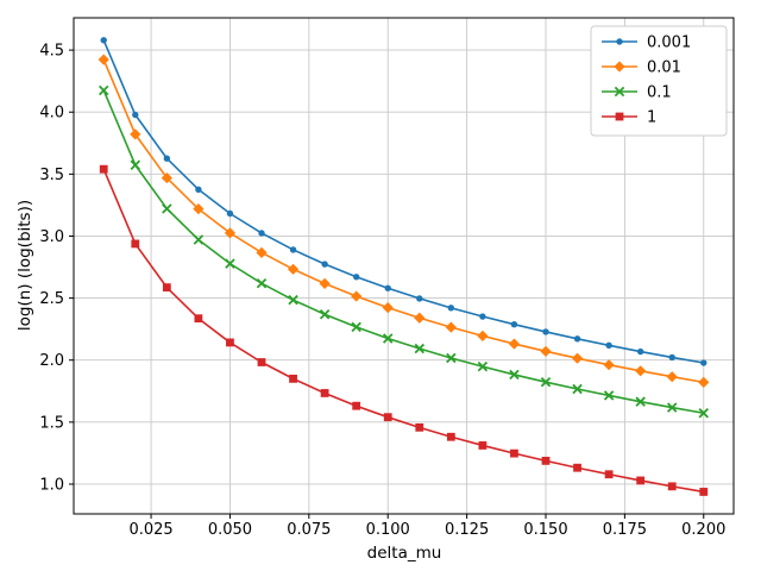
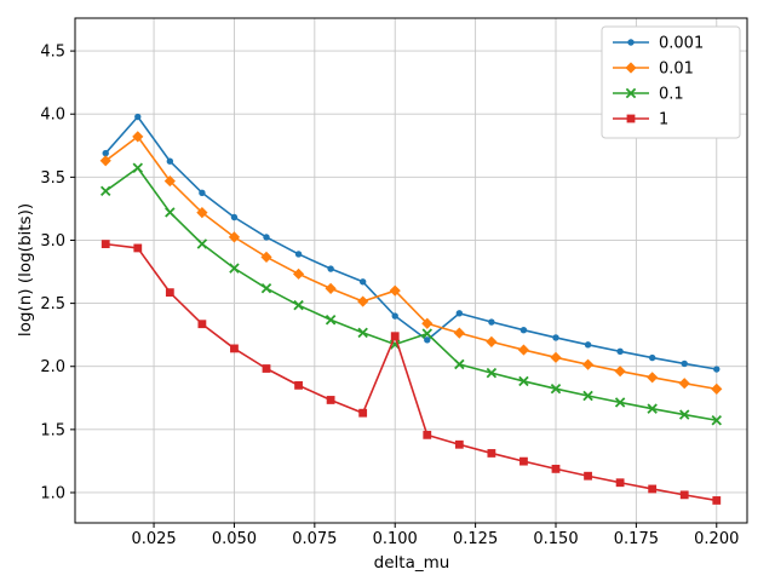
0.001/0.01: 4.58 -> 3.69
0.01/0.01: 4.42 -> 3.63
0.1/0.01: 4.17 -> 3.39
1/0.01: 3.54 -> 2.97
0.001/0.1: 2.58 -> 2.40
0.01/0.1: 2.42 -> 2.60
1/0.1: 1.54 -> 2.24
0.001/0.11: 2.50 -> 2.21
0.1/0.11: 2.09 -> 2.26
